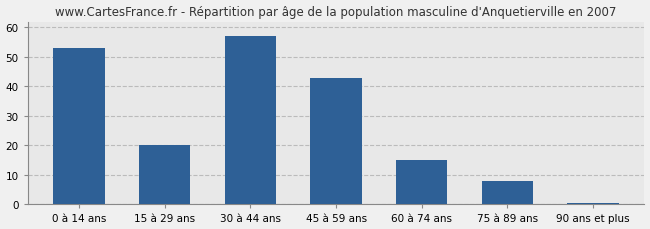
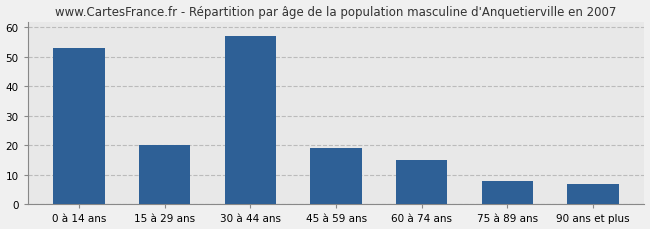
45 à 59 ans: 43.0 -> 19.0
90 ans et plus: 0.5 -> 7.0
